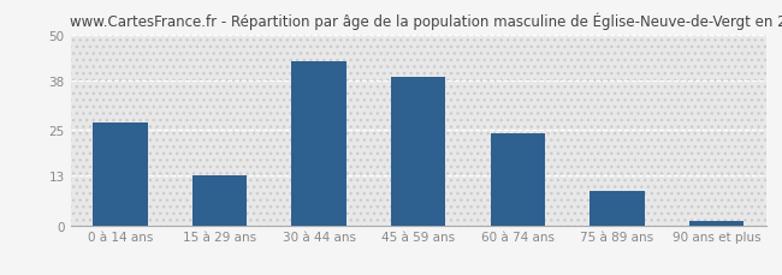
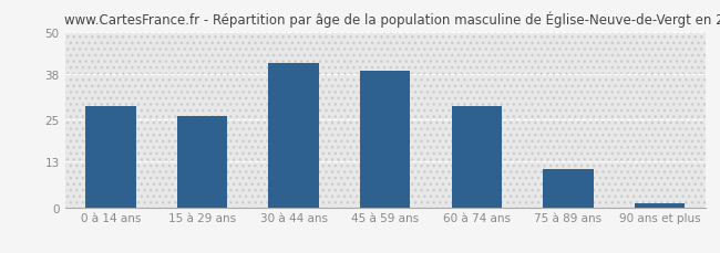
0 à 14 ans: 27 -> 29
15 à 29 ans: 13 -> 26
30 à 44 ans: 43 -> 41
60 à 74 ans: 24 -> 29
75 à 89 ans: 9 -> 11
